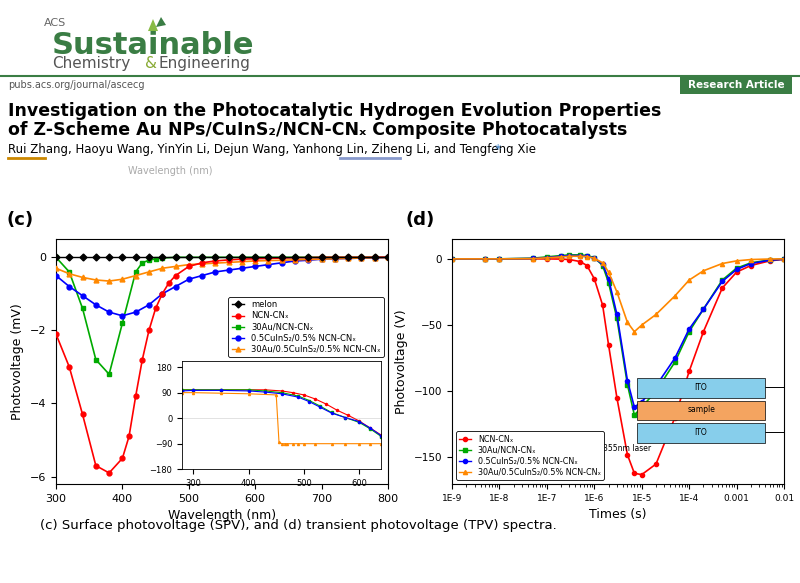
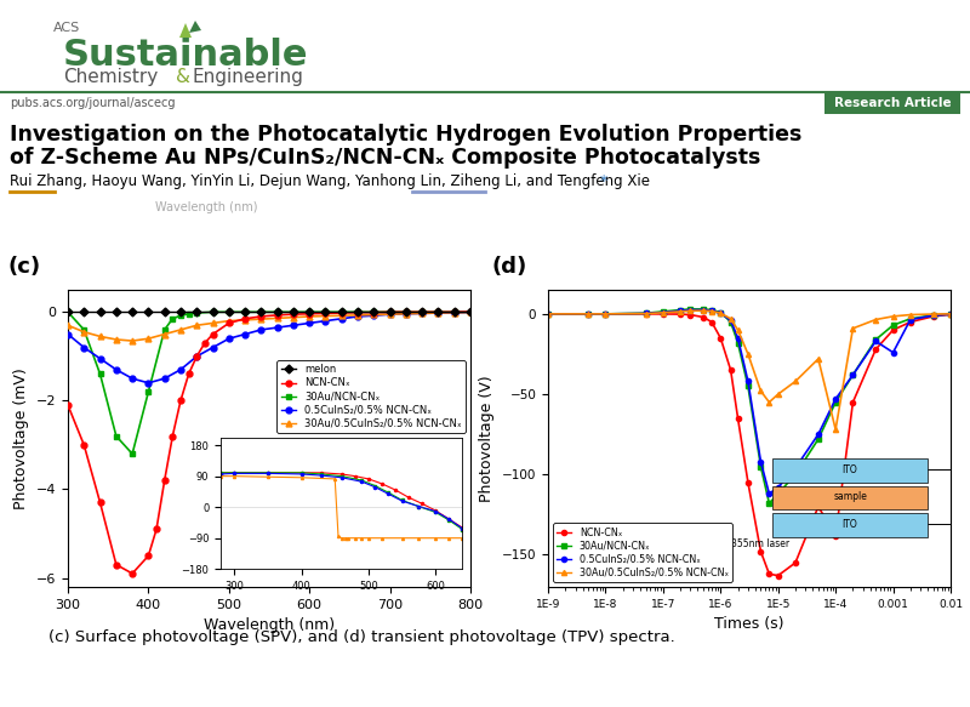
NCN-CNₓ/1E-4: -85 -> -138
30Au/0.5CuInS₂/0.5% NCN-CNₓ/1E-4: -16 -> -72
0.5CuInS₂/0.5% NCN-CNₓ/0.001: -8 -> -24
